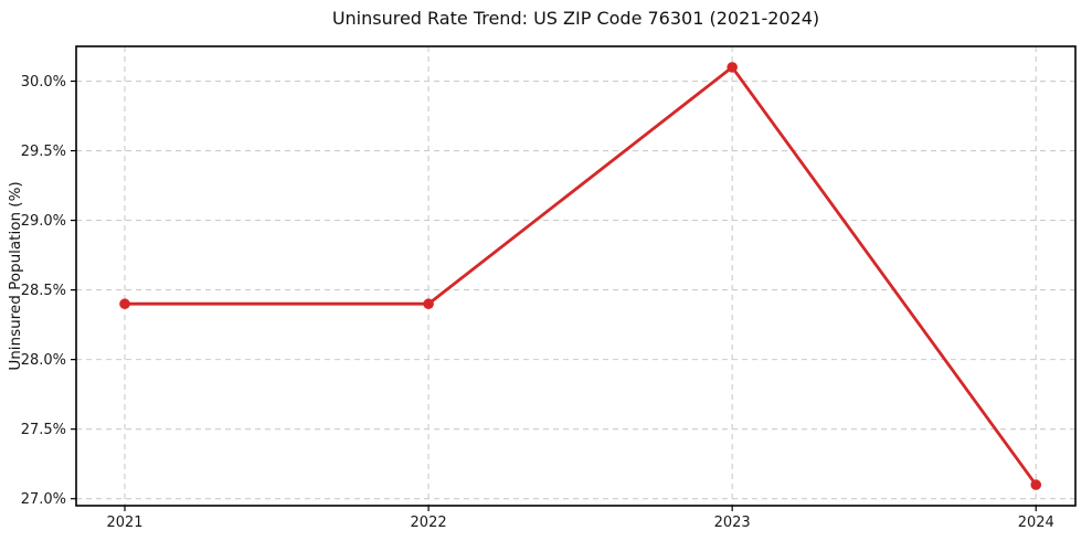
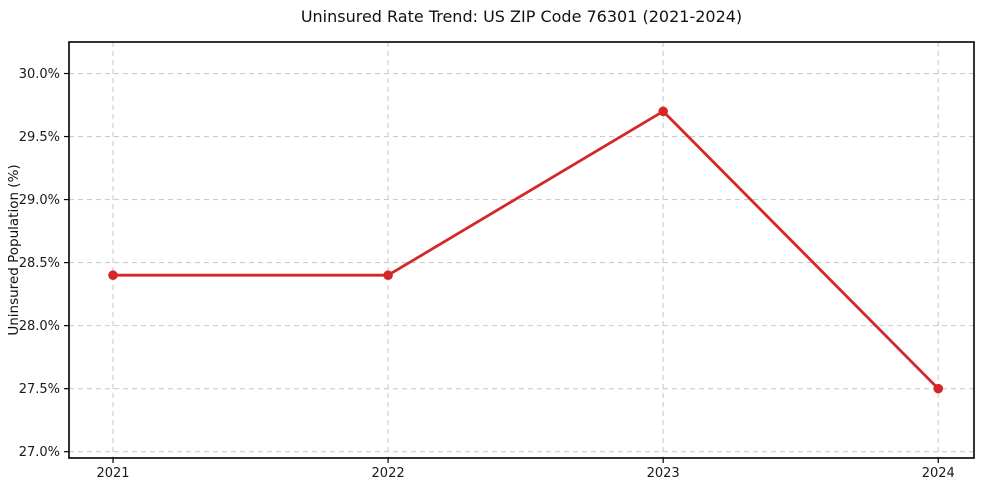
2023: 30.1% -> 29.7%
2024: 27.1% -> 27.5%
